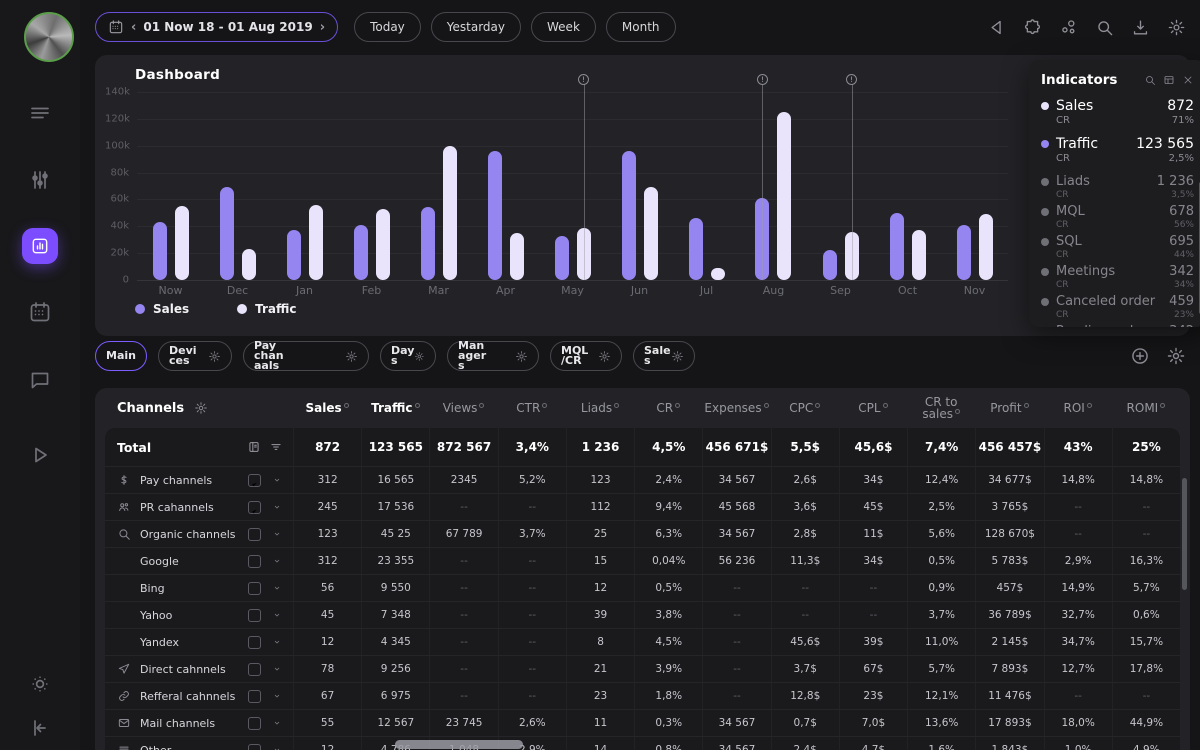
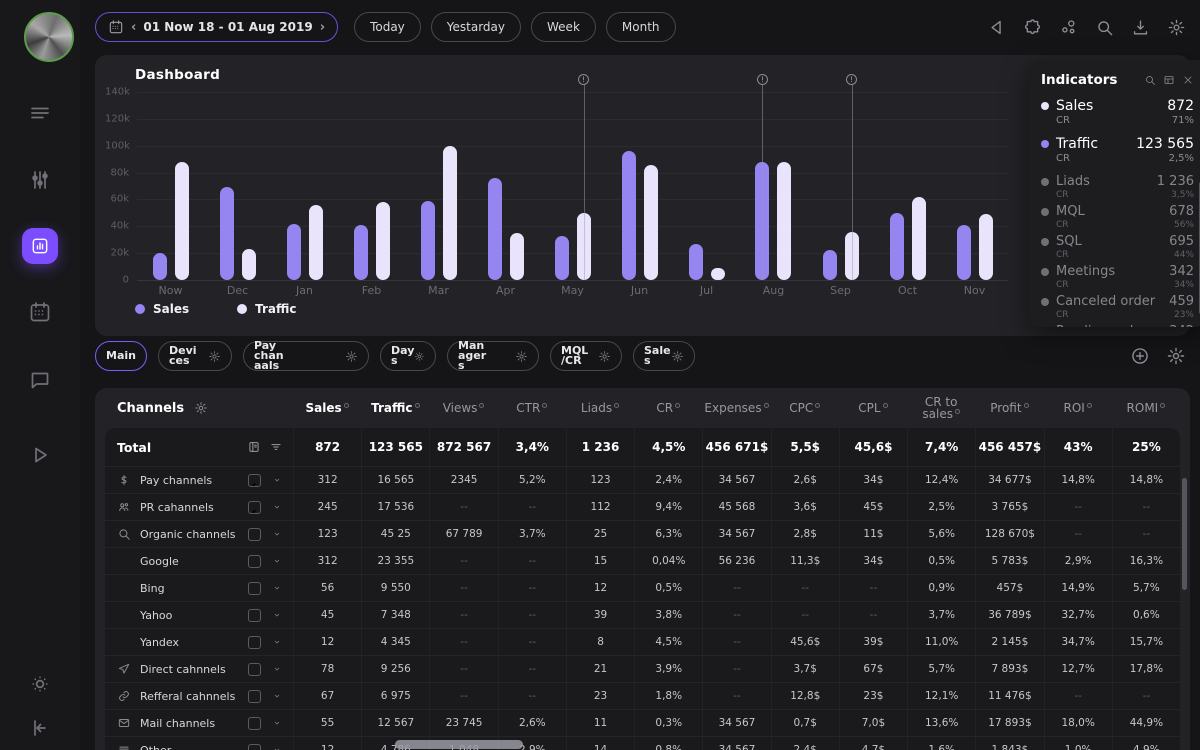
Sales/Now: 43k -> 20k
Traffic/Now: 55k -> 88k
Sales/Jan: 37k -> 42k
Traffic/Feb: 53k -> 58k
Sales/Mar: 54k -> 59k
Sales/Apr: 96k -> 76k
Traffic/May: 39k -> 50k
Traffic/Jun: 69k -> 86k
Sales/Jul: 46k -> 27k
Sales/Aug: 61k -> 88k
Traffic/Aug: 125k -> 88k
Traffic/Oct: 37k -> 62k
